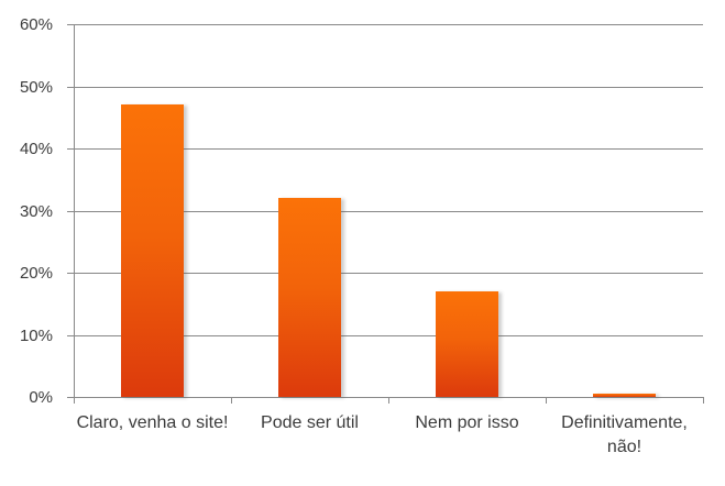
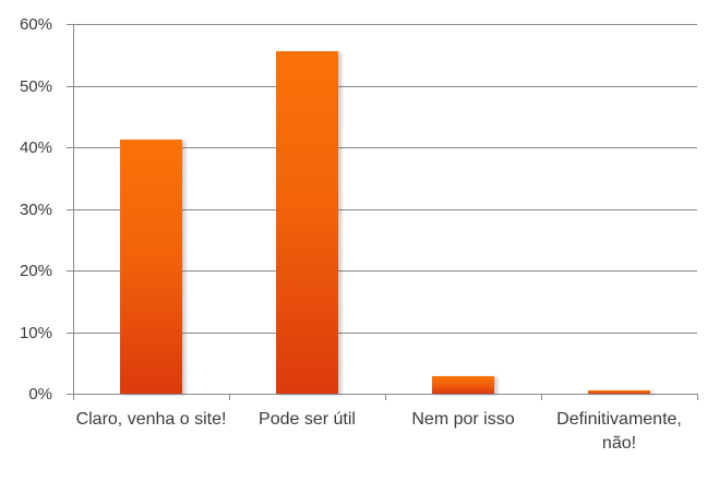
Claro, venha o site!: 47% -> 41%
Pode ser útil: 32% -> 56%
Nem por isso: 17% -> 3%
